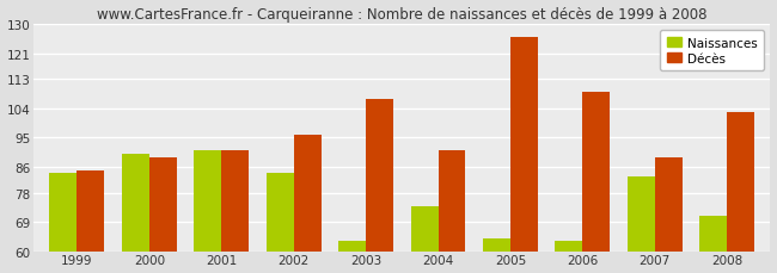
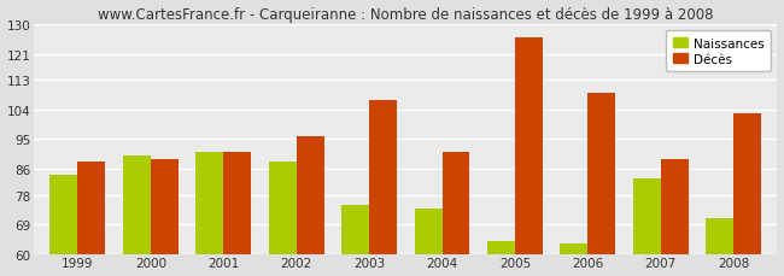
Décès/1999: 85 -> 88
Naissances/2002: 84 -> 88
Naissances/2003: 63 -> 75
